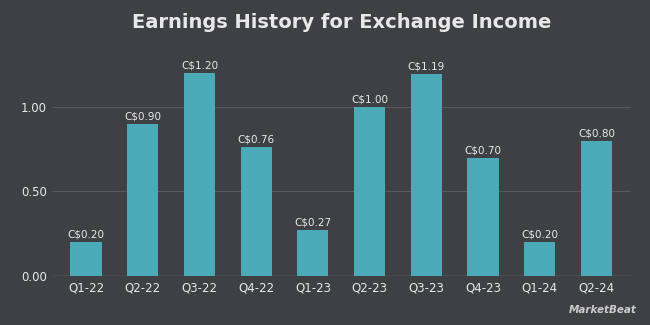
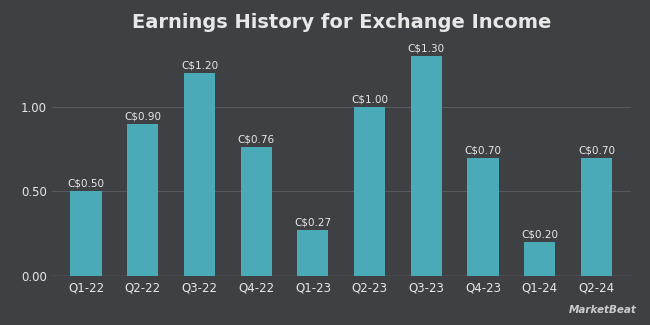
Q1-22: C$0.20 -> C$0.50
Q3-23: C$1.19 -> C$1.30
Q2-24: C$0.80 -> C$0.70
